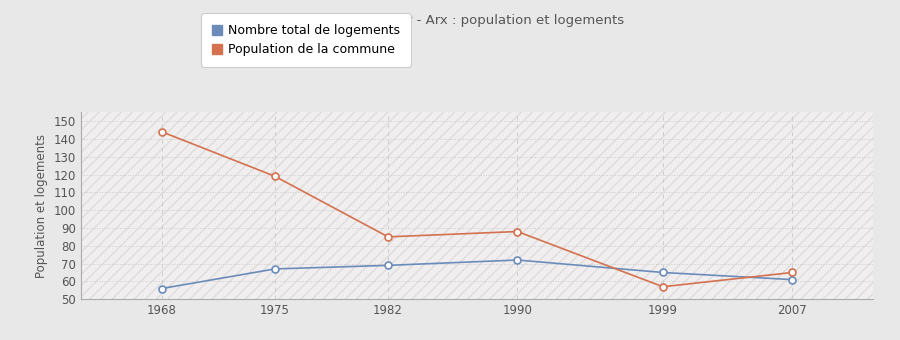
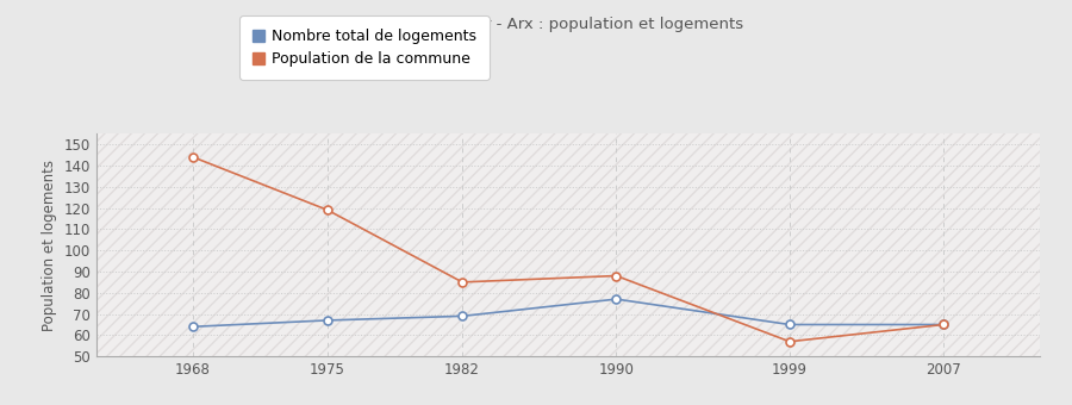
Nombre total de logements/1968: 56 -> 64
Nombre total de logements/1990: 72 -> 77
Nombre total de logements/2007: 61 -> 65
